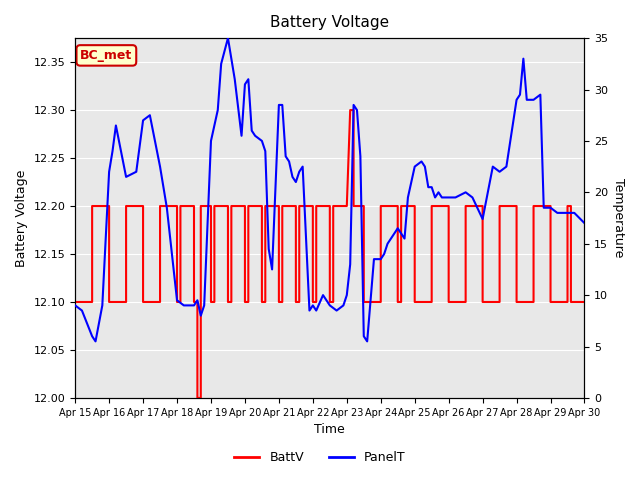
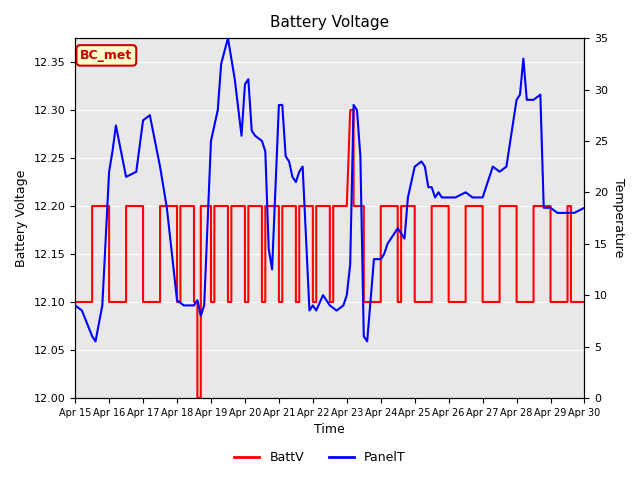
PanelT/Apr 27: 17.4 -> 19.5
PanelT/Apr 30: 17.0 -> 18.5
